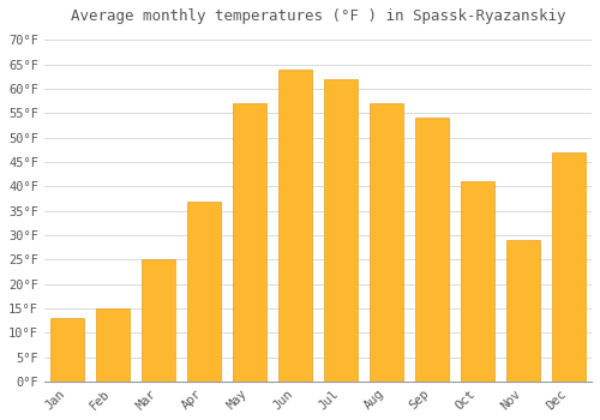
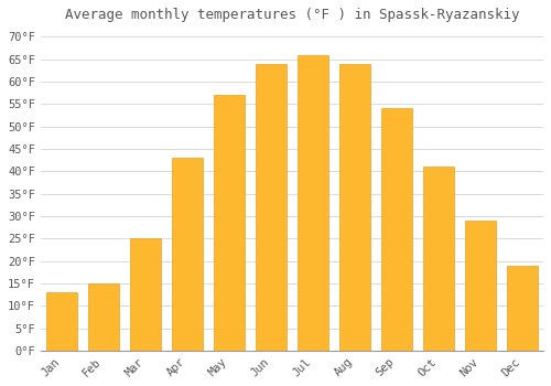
Apr: 37°F -> 43°F
Jul: 62°F -> 66°F
Aug: 57°F -> 64°F
Dec: 47°F -> 19°F
